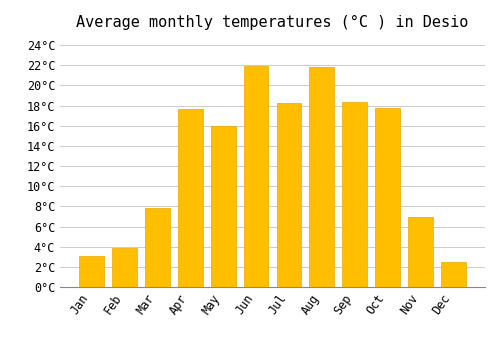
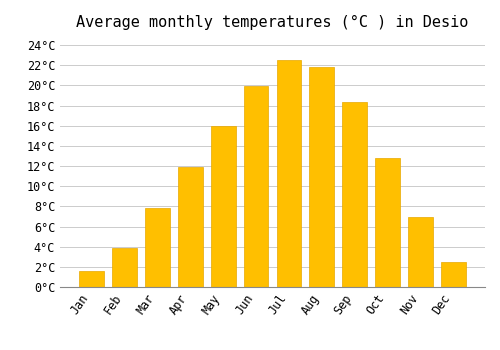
Jan: 3.1°C -> 1.6°C
Apr: 17.7°C -> 11.9°C
Jun: 21.9°C -> 19.9°C
Jul: 18.3°C -> 22.5°C
Oct: 17.8°C -> 12.8°C
